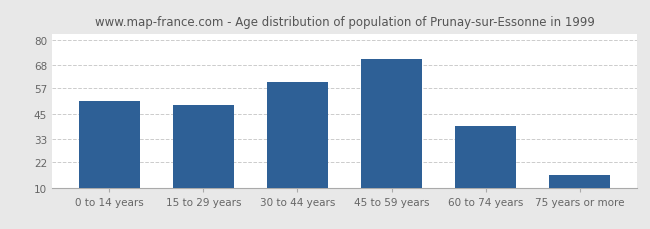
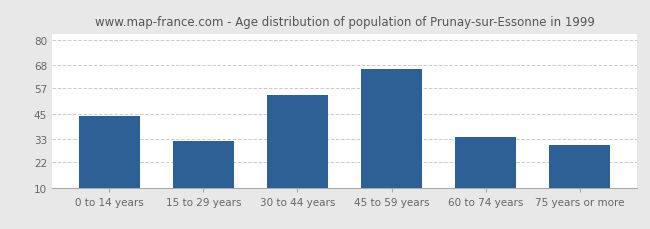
0 to 14 years: 51 -> 44
15 to 29 years: 49 -> 32
30 to 44 years: 60 -> 54
45 to 59 years: 71 -> 66
60 to 74 years: 39 -> 34
75 years or more: 16 -> 30
